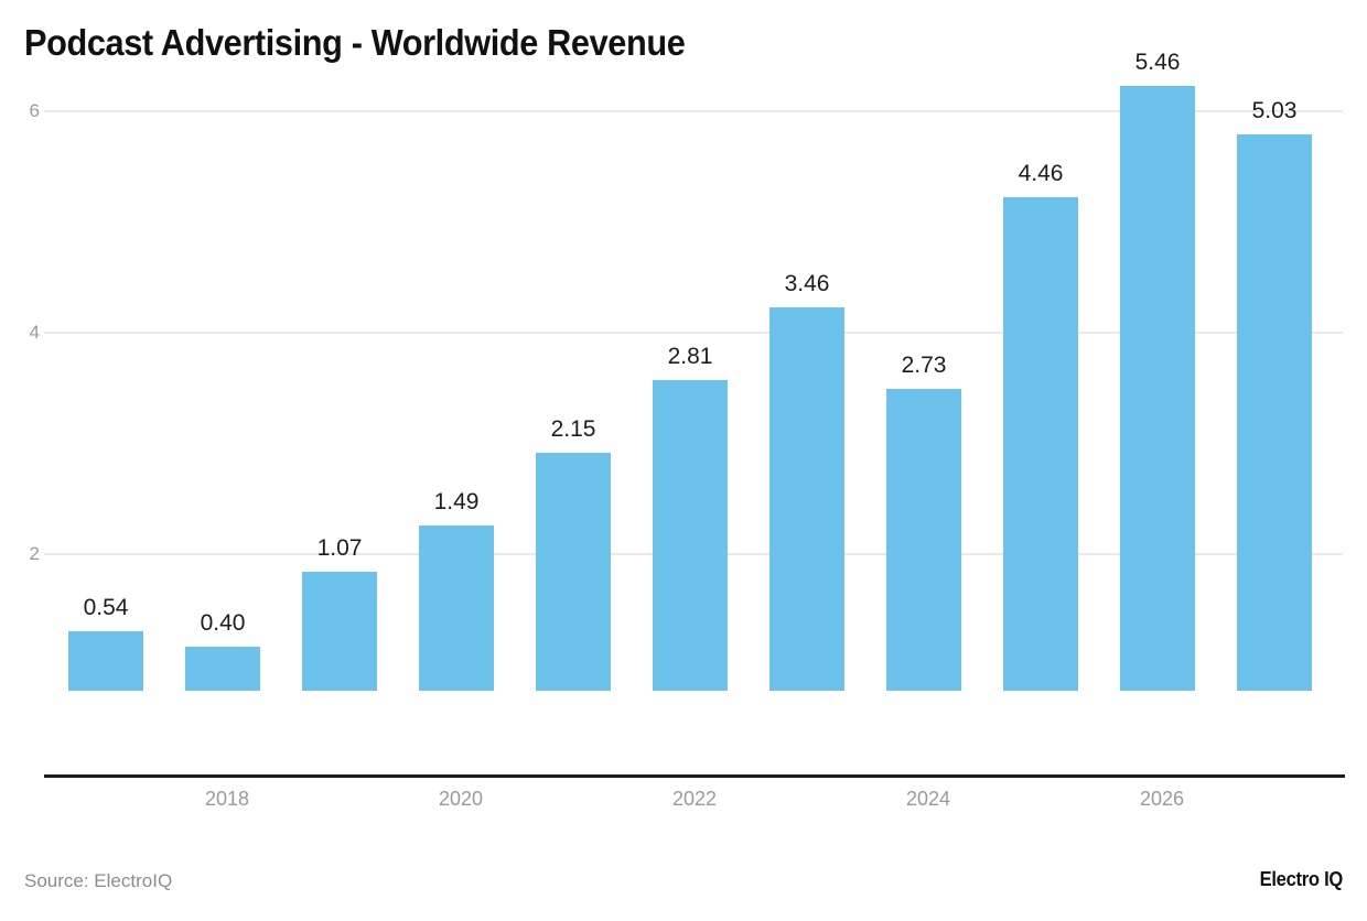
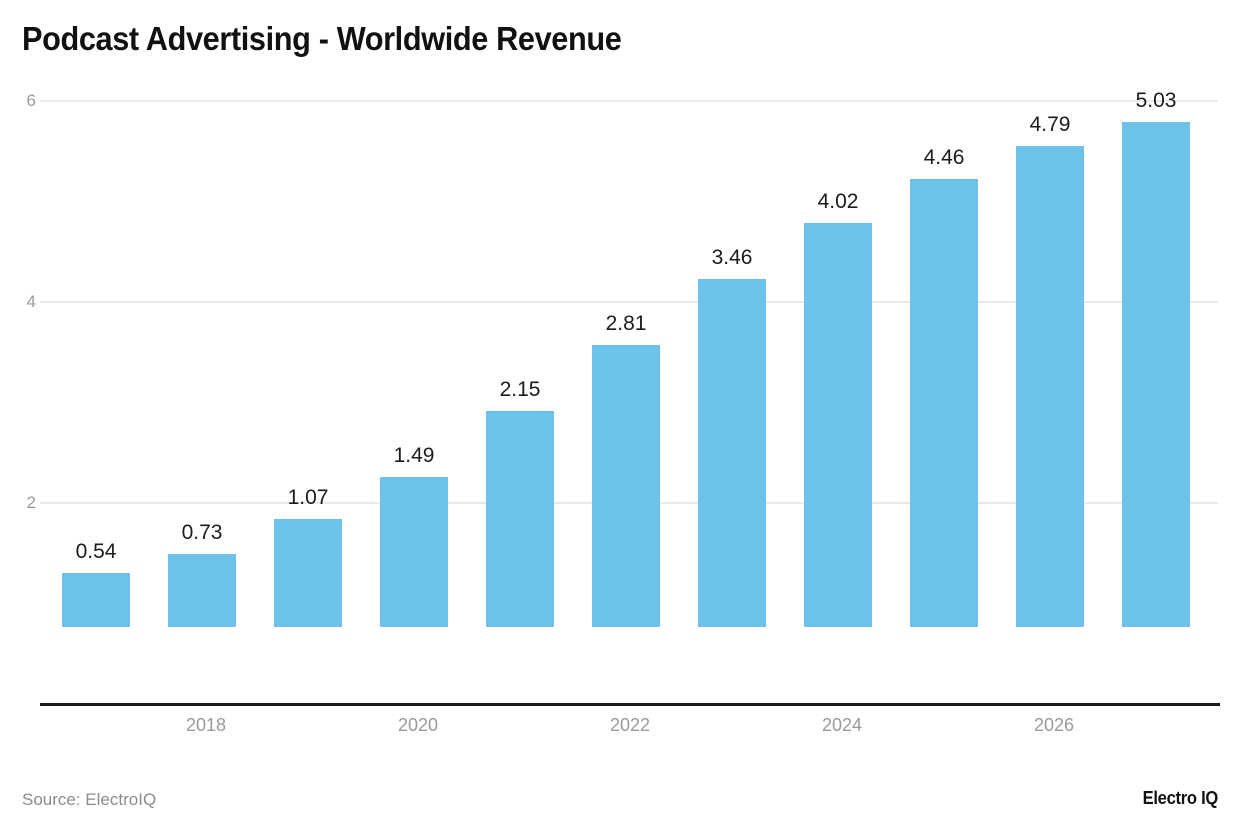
2018: 0.40 -> 0.73
2024: 2.73 -> 4.02
2026: 5.46 -> 4.79
